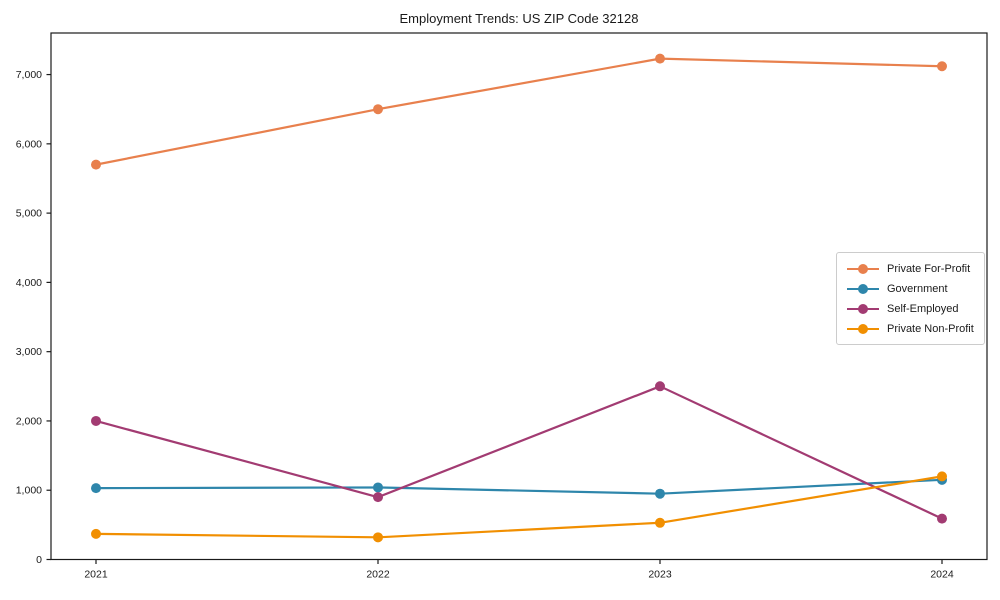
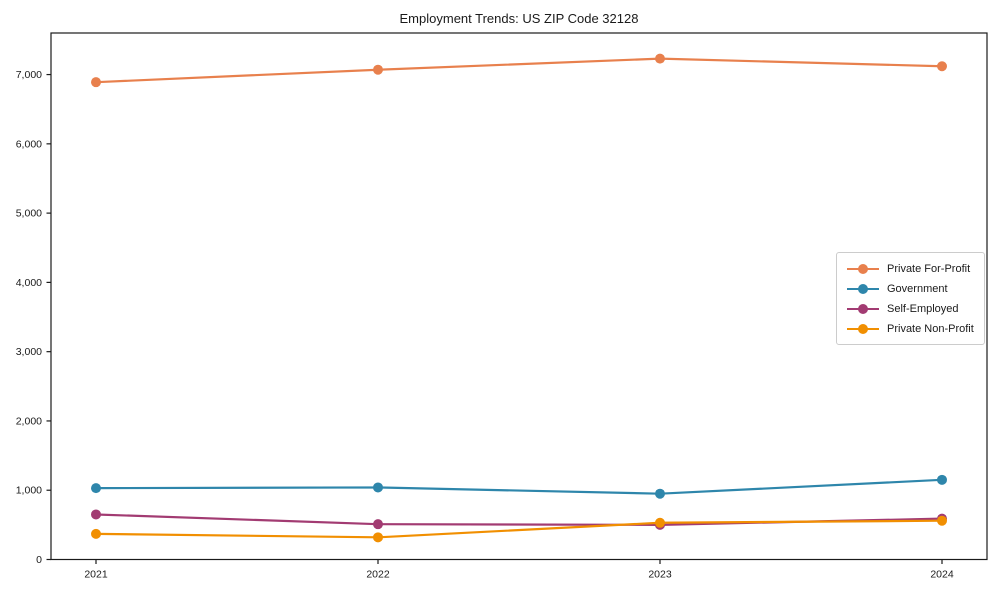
Private For-Profit/2021: 5700 -> 6900
Self-Employed/2021: 2000 -> 600
Private For-Profit/2022: 6500 -> 7100
Self-Employed/2022: 900 -> 500
Self-Employed/2023: 2500 -> 500
Private Non-Profit/2024: 1200 -> 600
